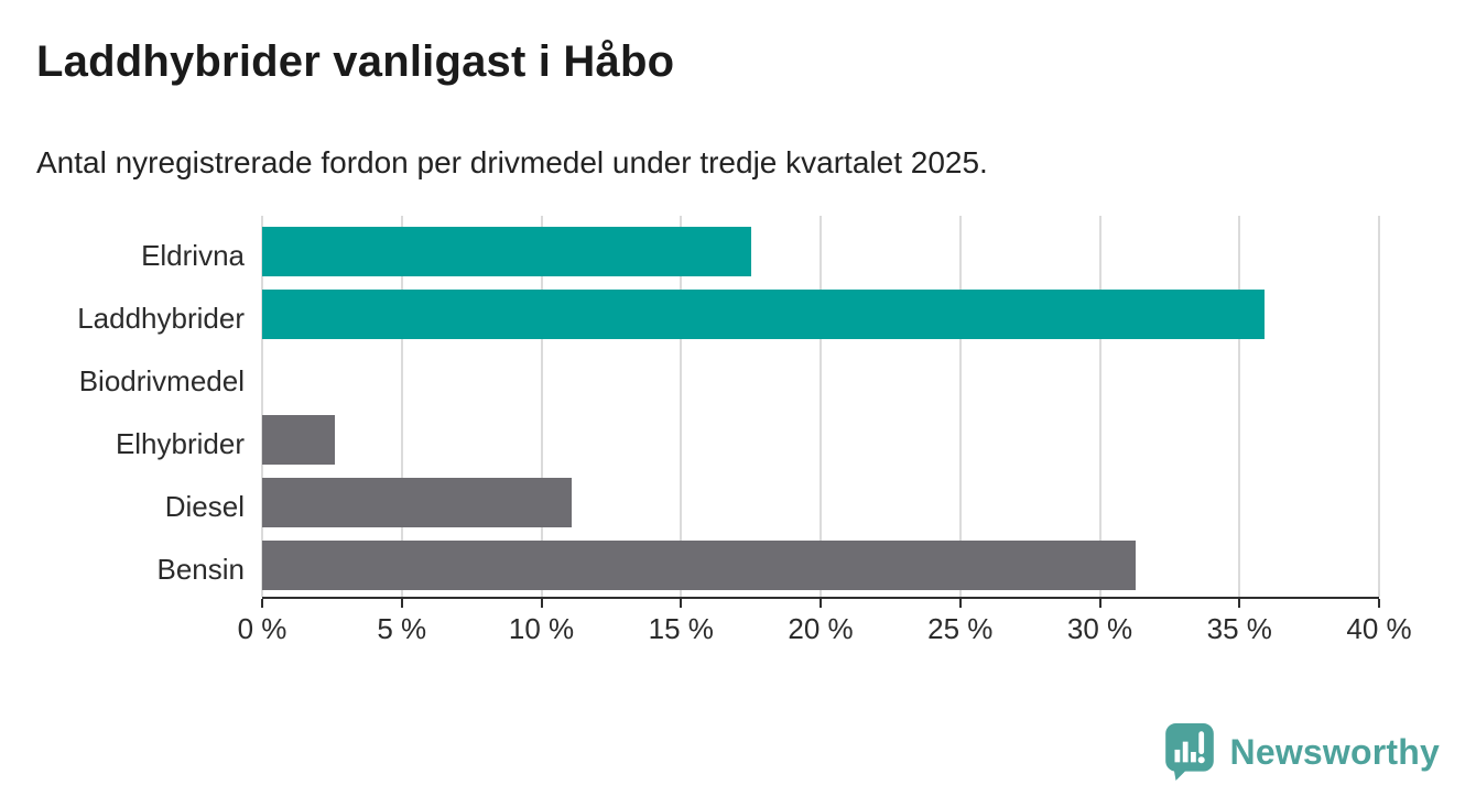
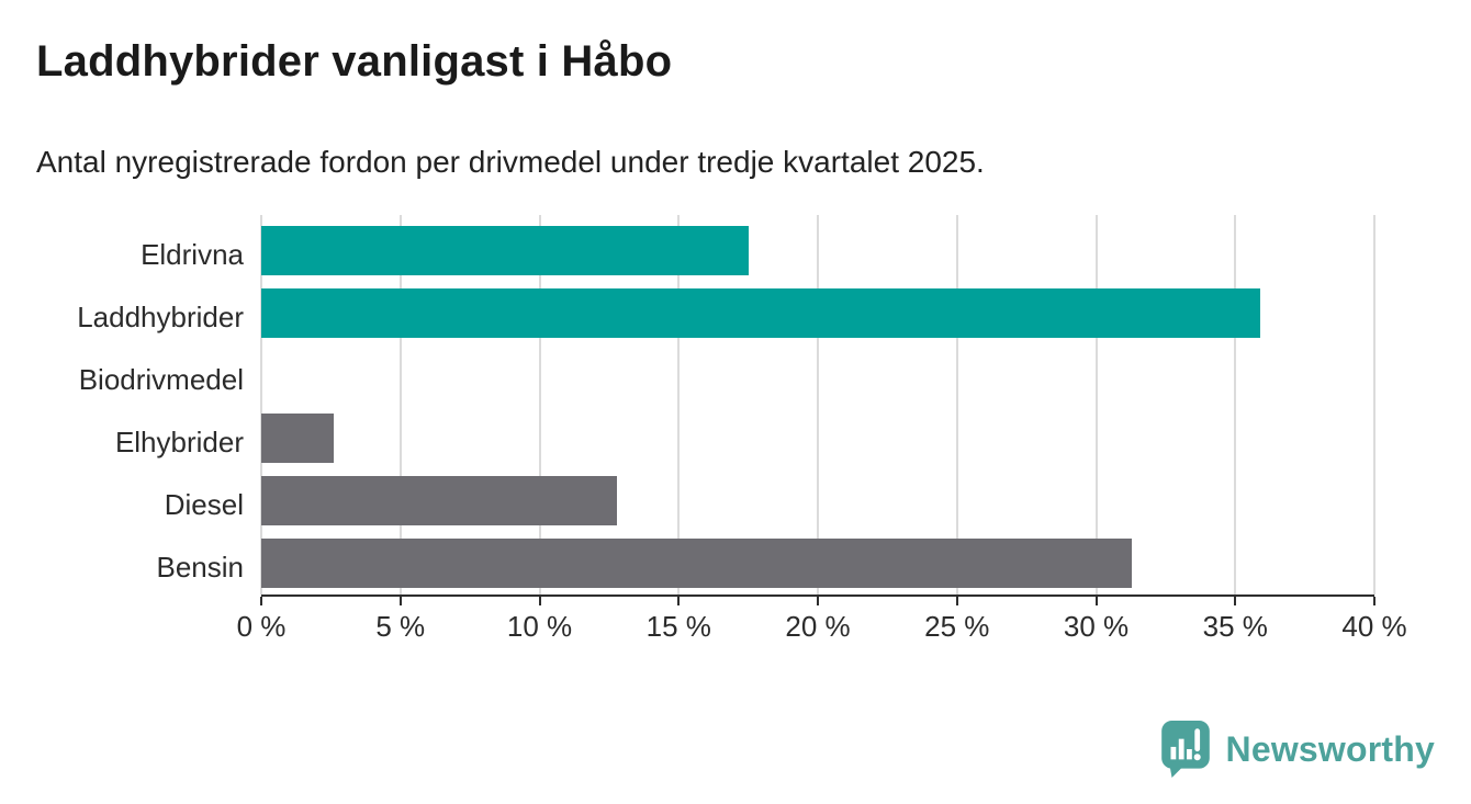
Diesel: 11.1% -> 12.8%
